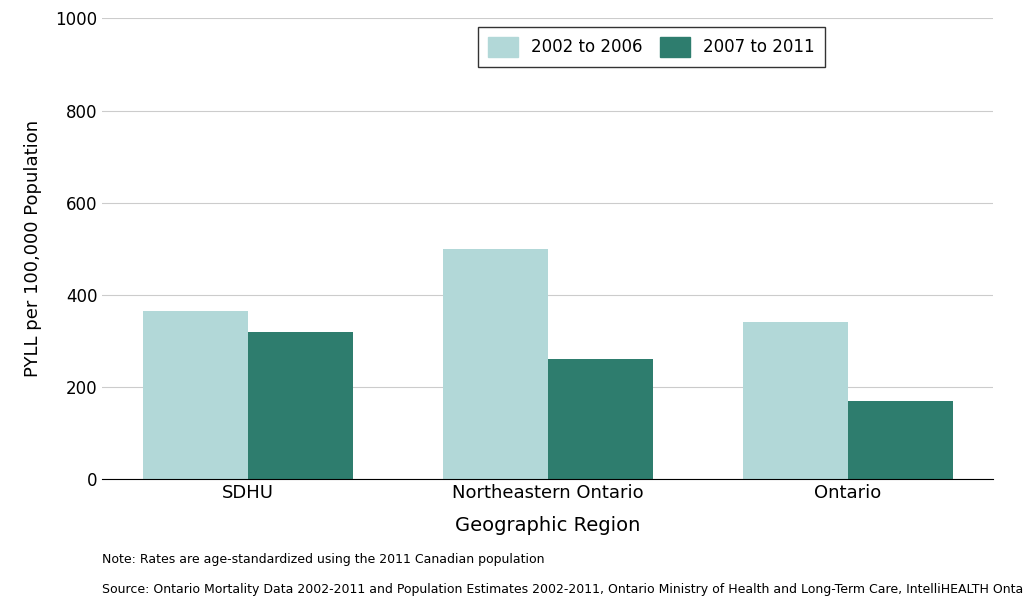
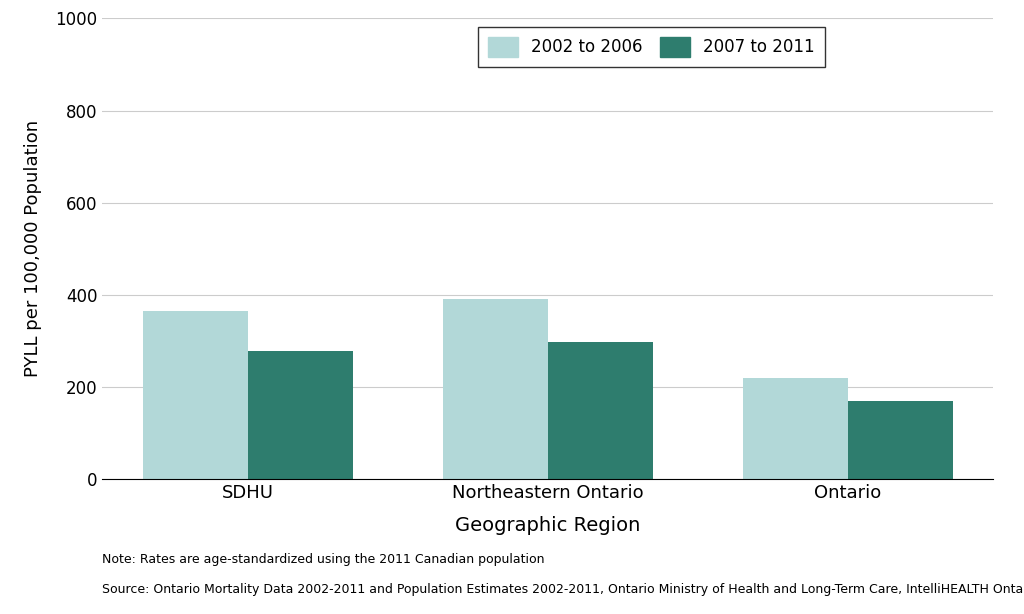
2007 to 2011/SDHU: 320 -> 278
2002 to 2006/Northeastern Ontario: 500 -> 390
2007 to 2011/Northeastern Ontario: 260 -> 298
2002 to 2006/Ontario: 340 -> 220
